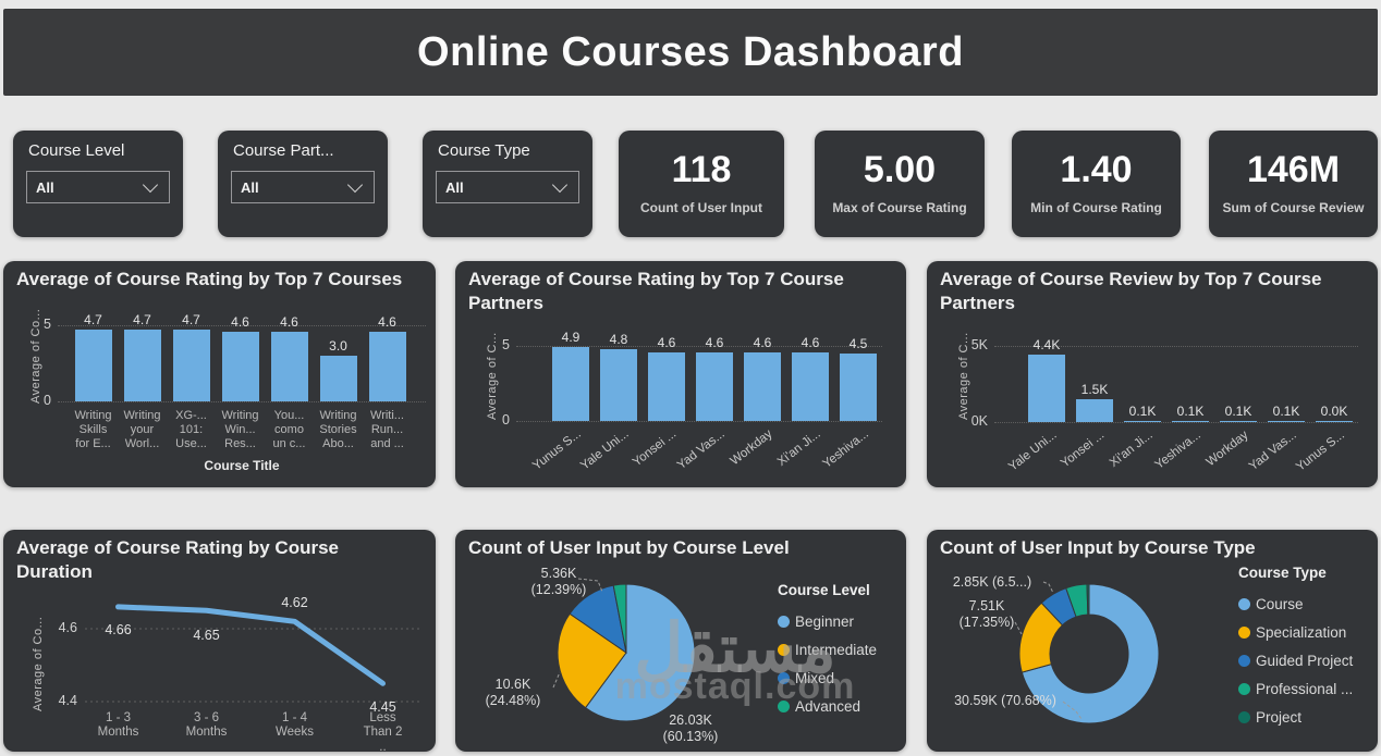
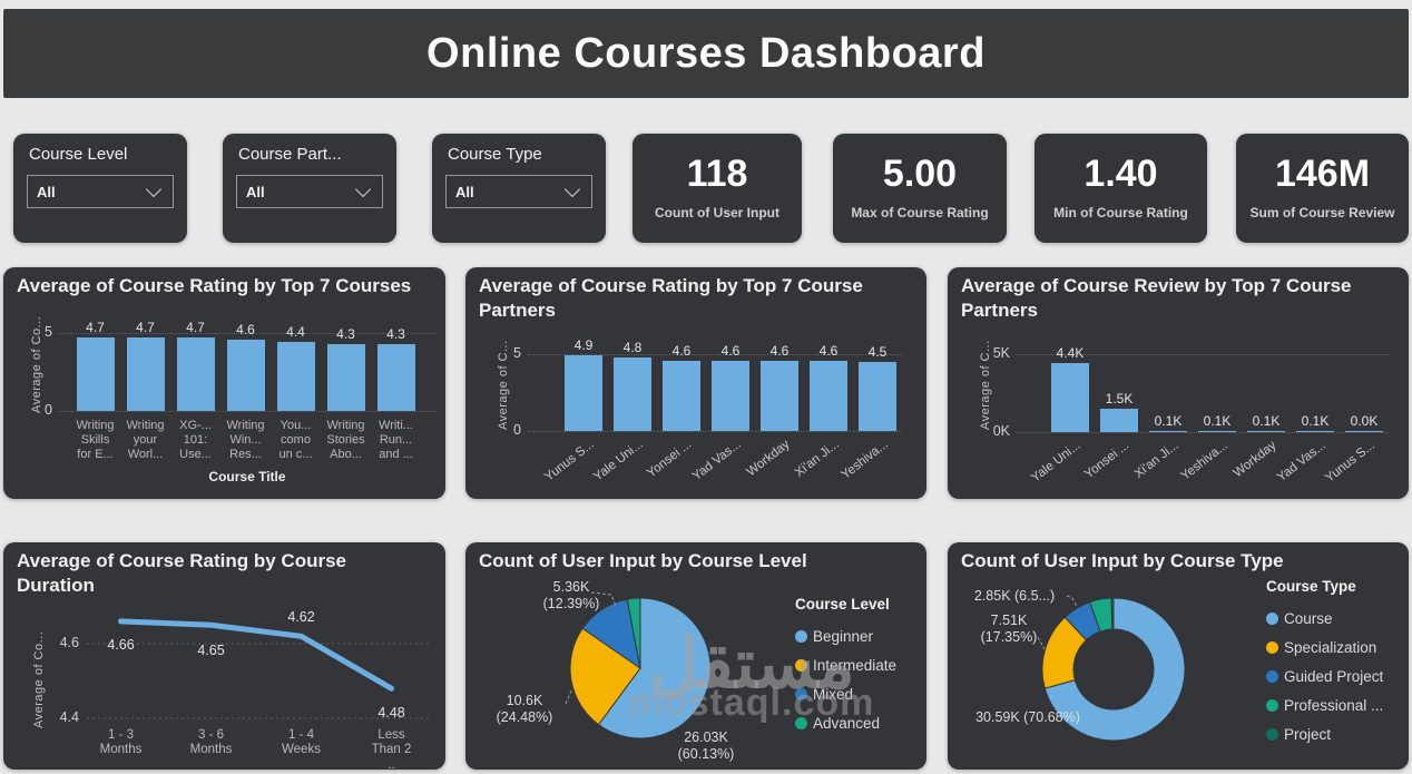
Average of Course Rating by Top 7 Courses/You... como un c...: 4.6 -> 4.4
Average of Course Rating by Top 7 Courses/Writing Stories Abo...: 3.0 -> 4.3
Average of Course Rating by Top 7 Courses/Writi... Run... and ...: 4.6 -> 4.3
Average of Course Rating by Course Duration/Less Than 2 ..: 4.45 -> 4.48
